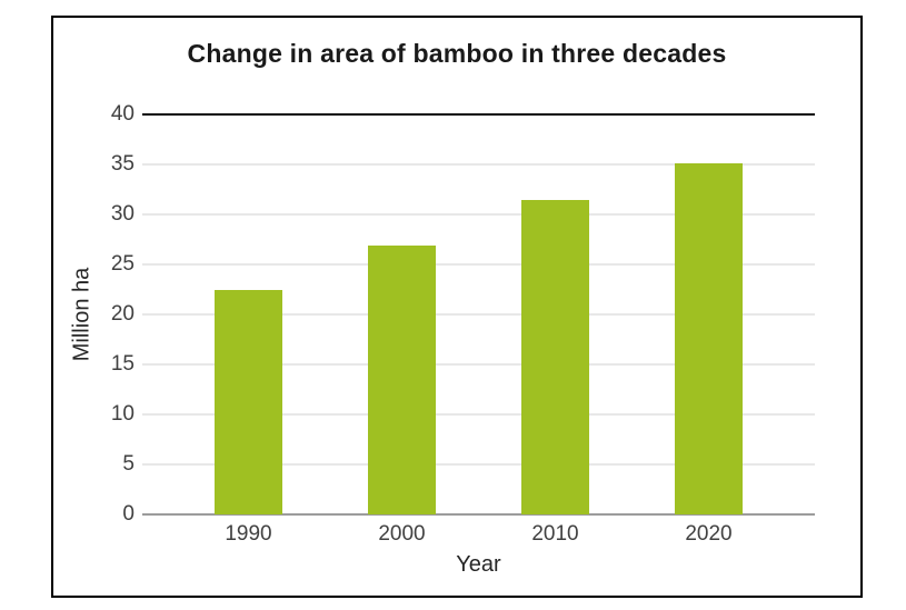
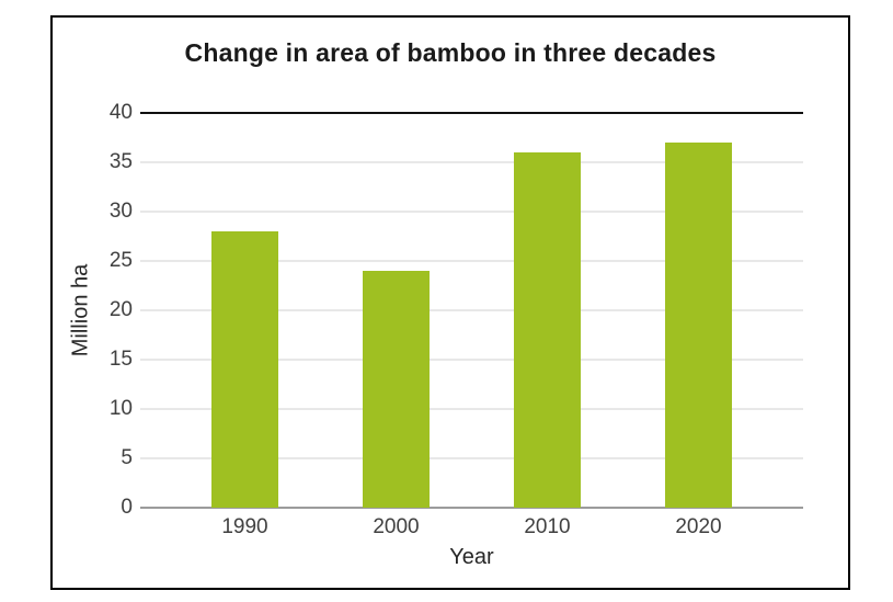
1990: 22 -> 28
2000: 27 -> 24
2010: 31 -> 36
2020: 35 -> 37
